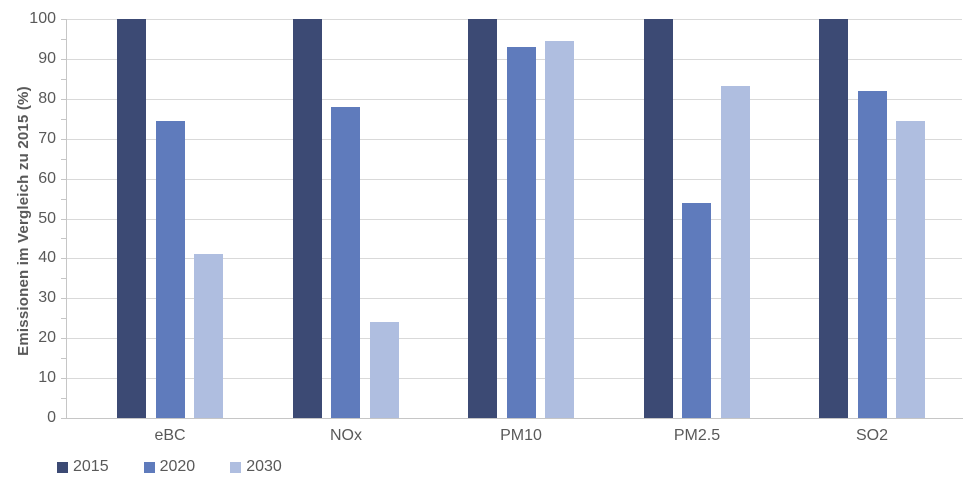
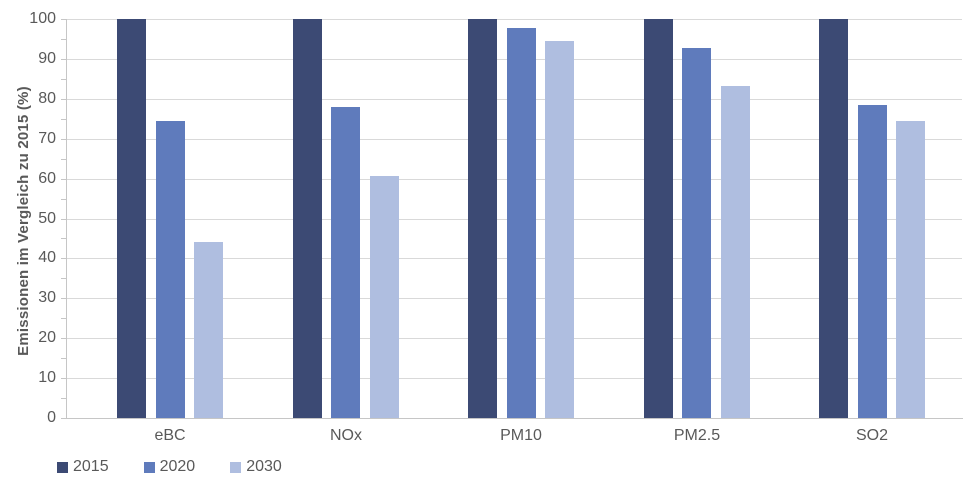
2030/eBC: 41 -> 44
2030/NOx: 24 -> 61
2020/PM10: 93 -> 98
2020/PM2.5: 54 -> 93
2020/SO2: 82 -> 78
